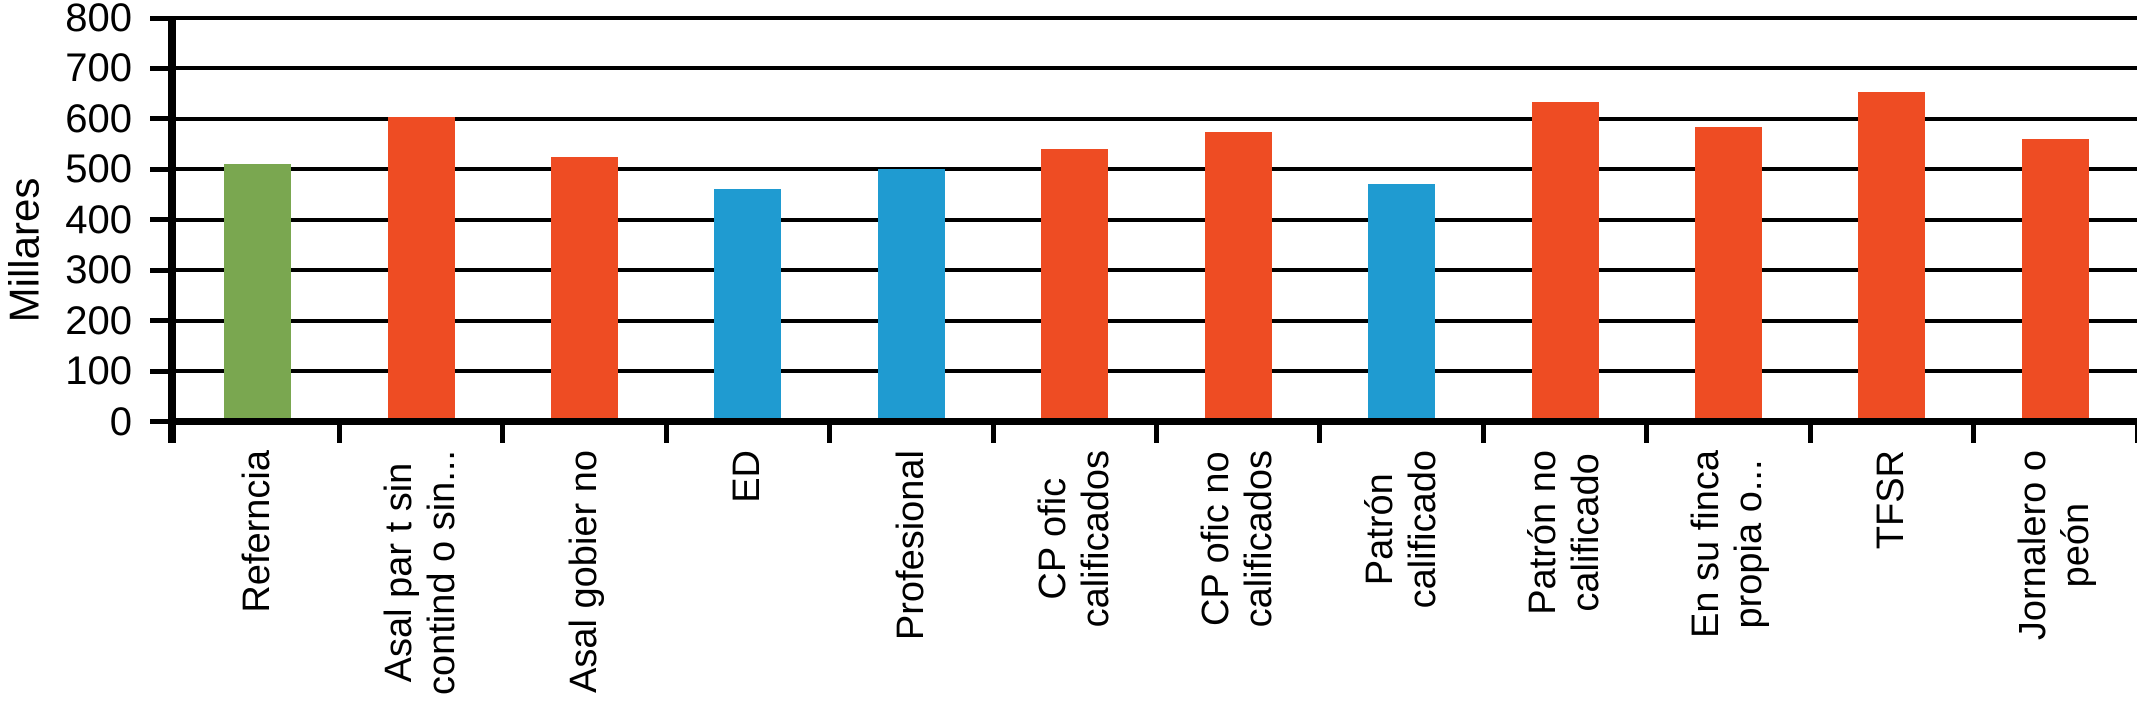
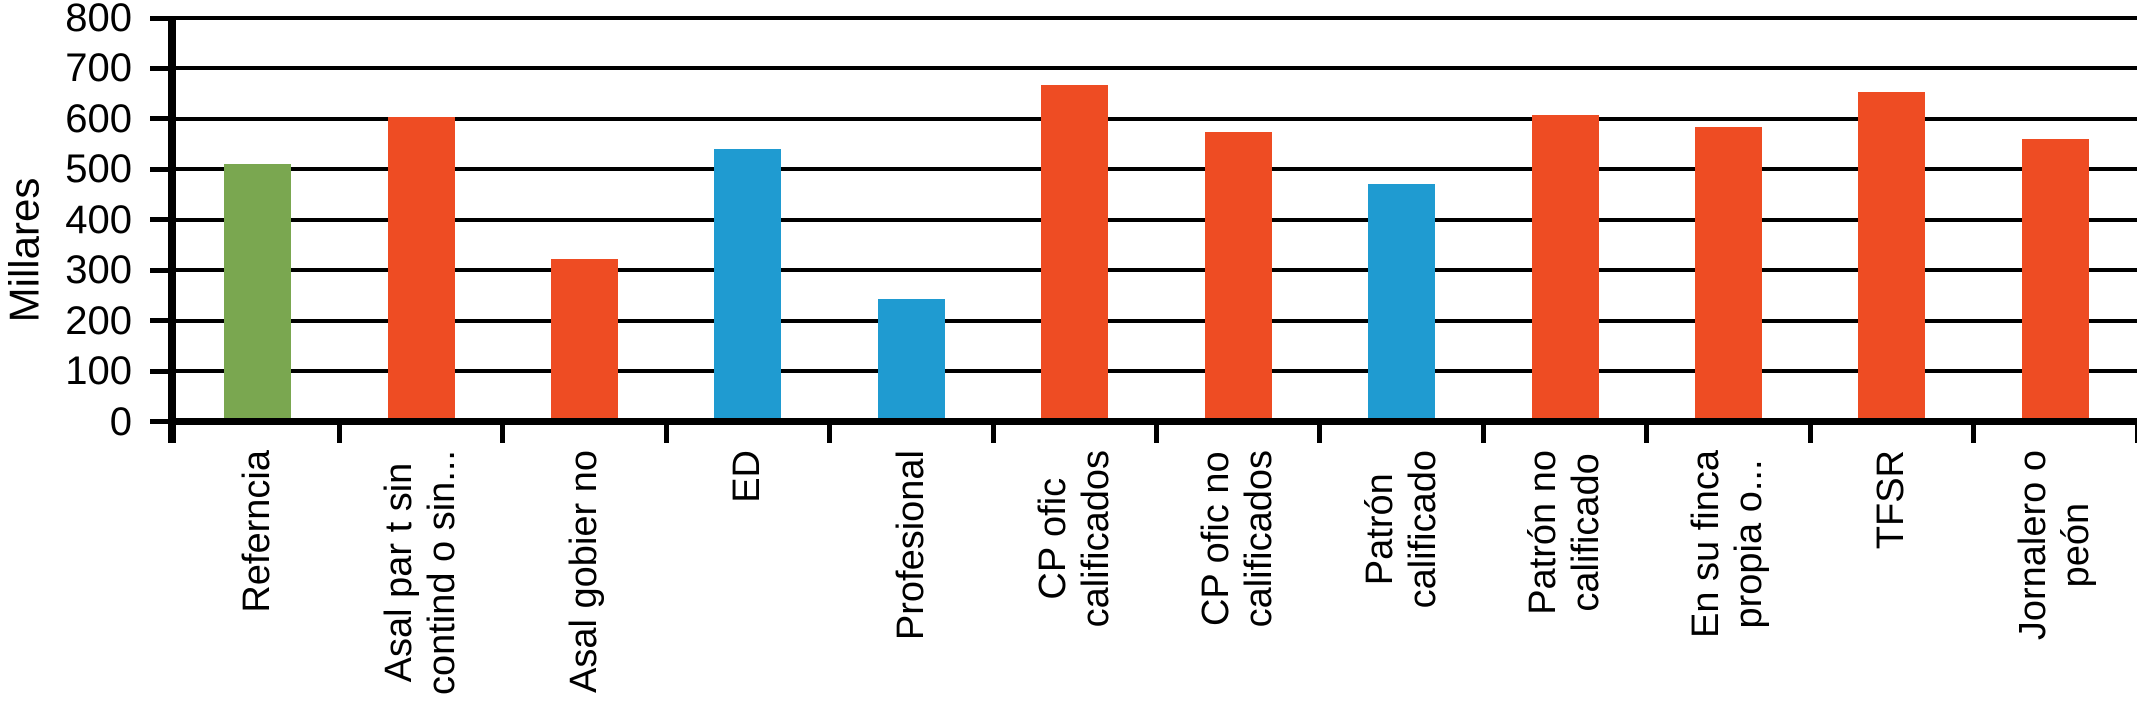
Asal gobier no: 520 -> 320
ED: 460 -> 540
Profesional: 500 -> 240
CP ofic calificados: 540 -> 670
Patrón no calificado: 640 -> 610
